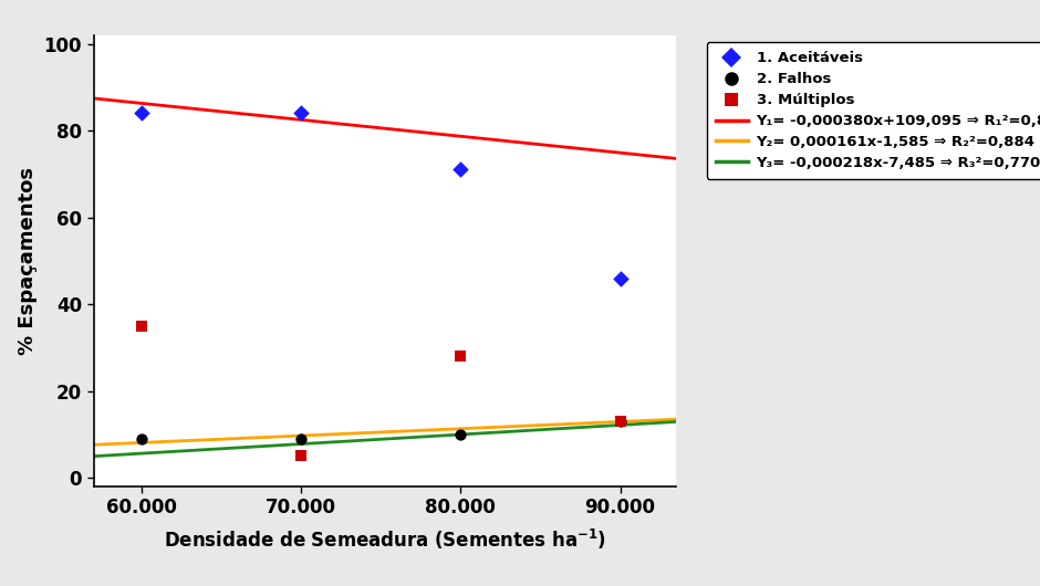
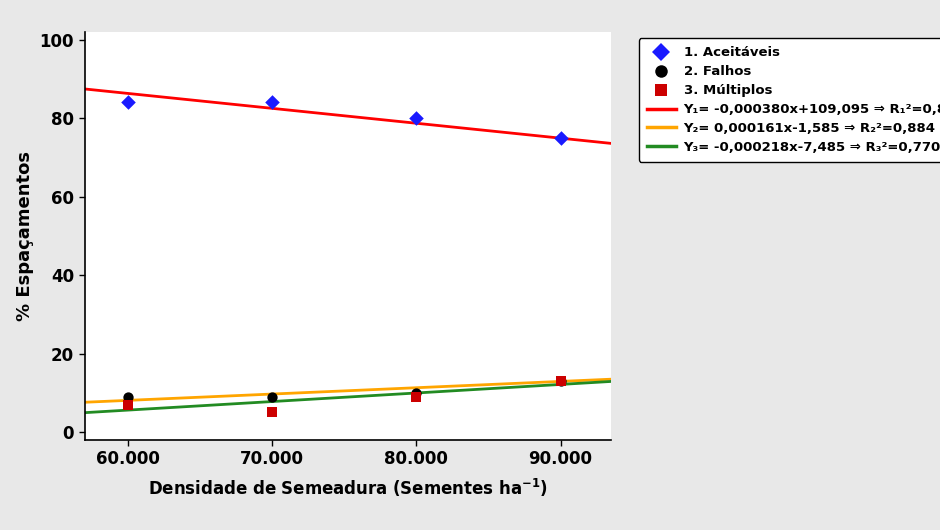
3. Múltiplos/60.000: 35 -> 7
1. Aceitáveis/80.000: 71 -> 80
3. Múltiplos/80.000: 28 -> 9
1. Aceitáveis/90.000: 46 -> 75
